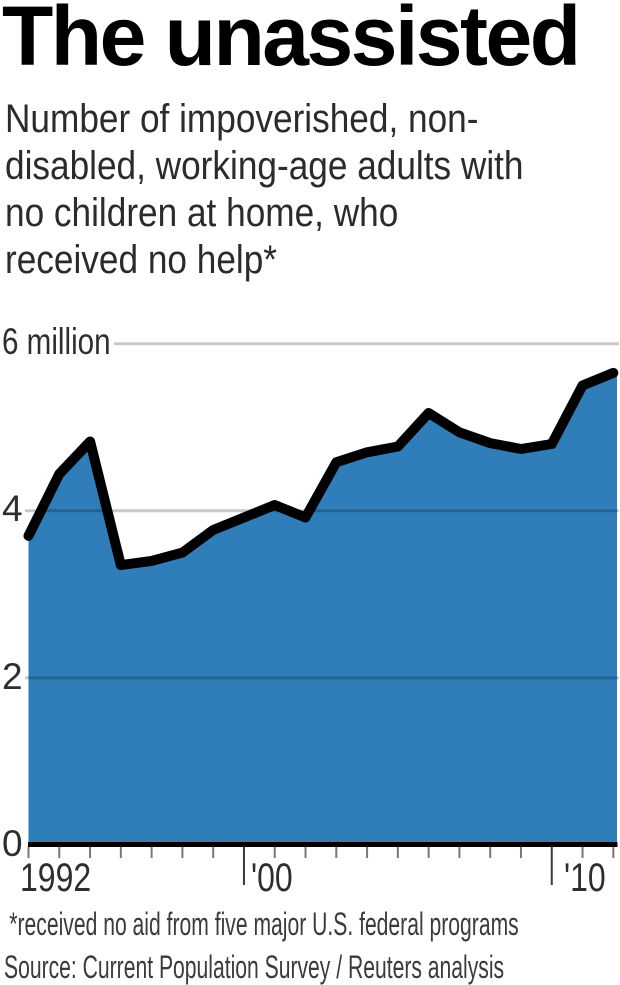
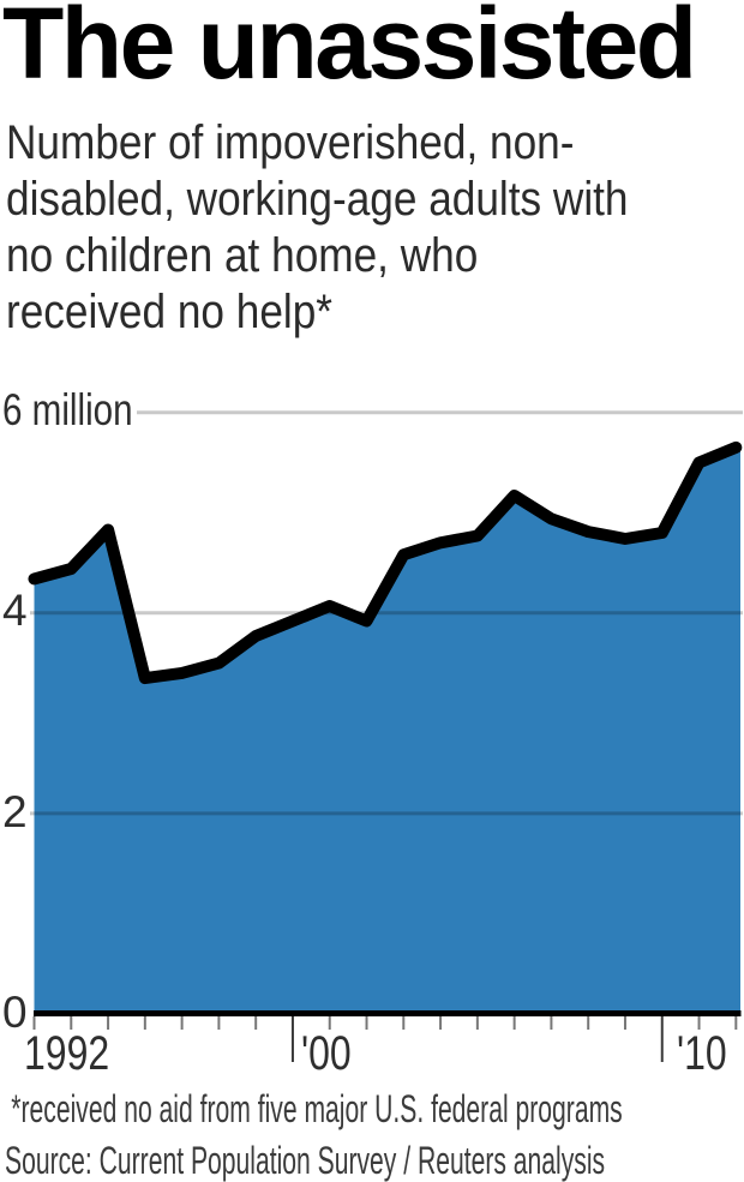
1992: 3.7 -> 4.3
